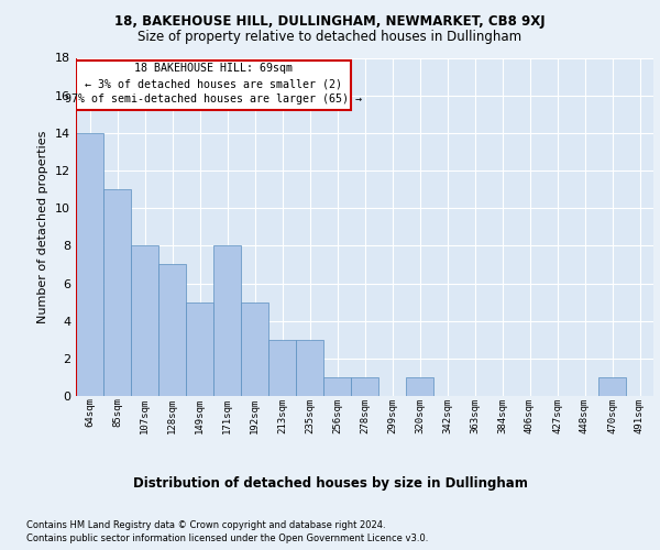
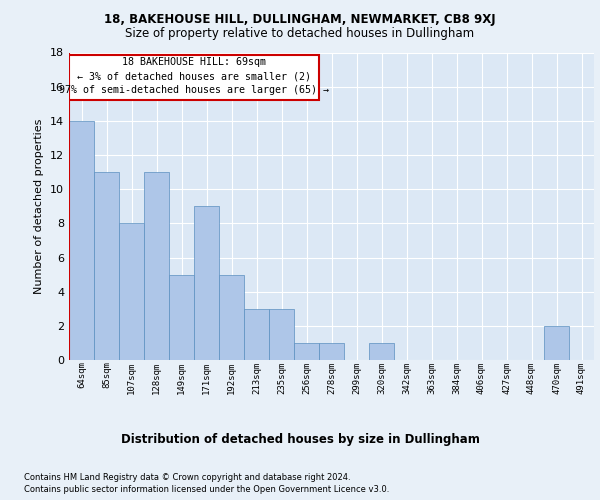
128sqm: 7 -> 11
171sqm: 8 -> 9
470sqm: 1 -> 2
